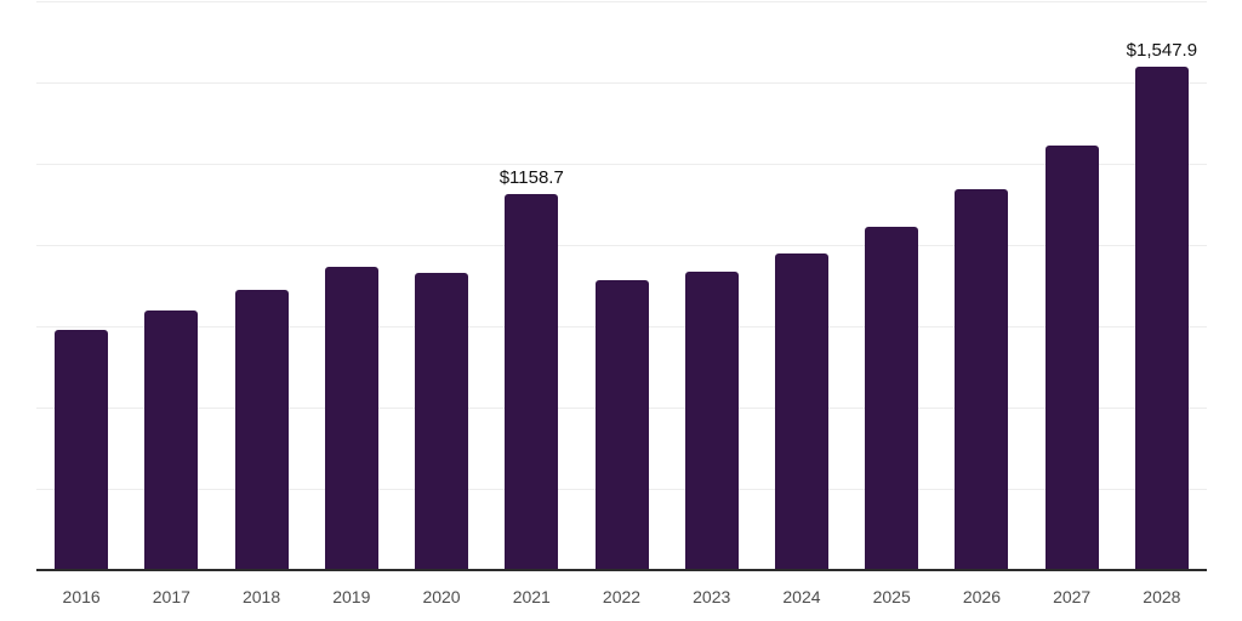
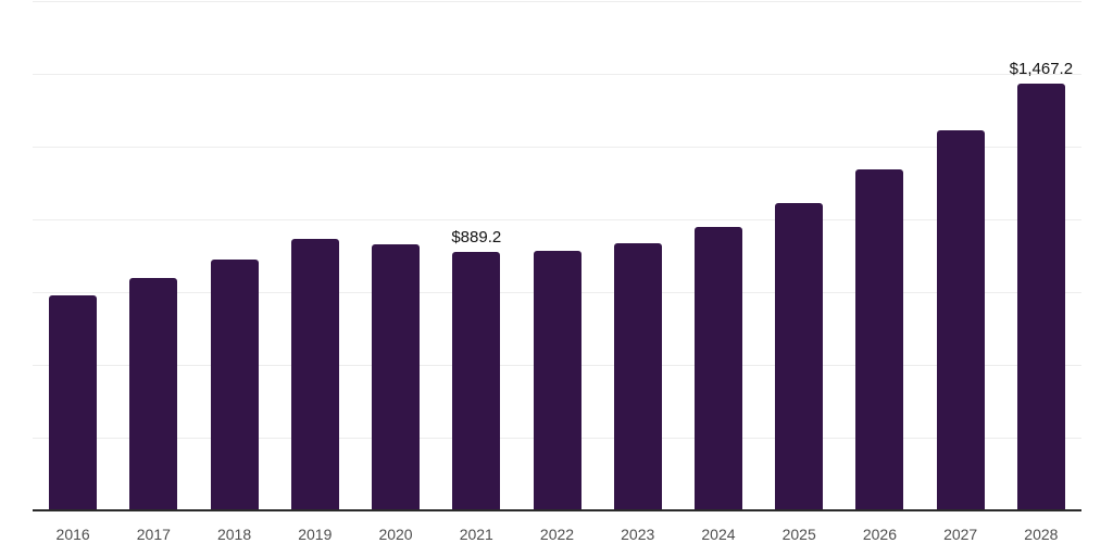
2021: $1158.7 -> $889.2
2028: $1,547.9 -> $1,467.2
